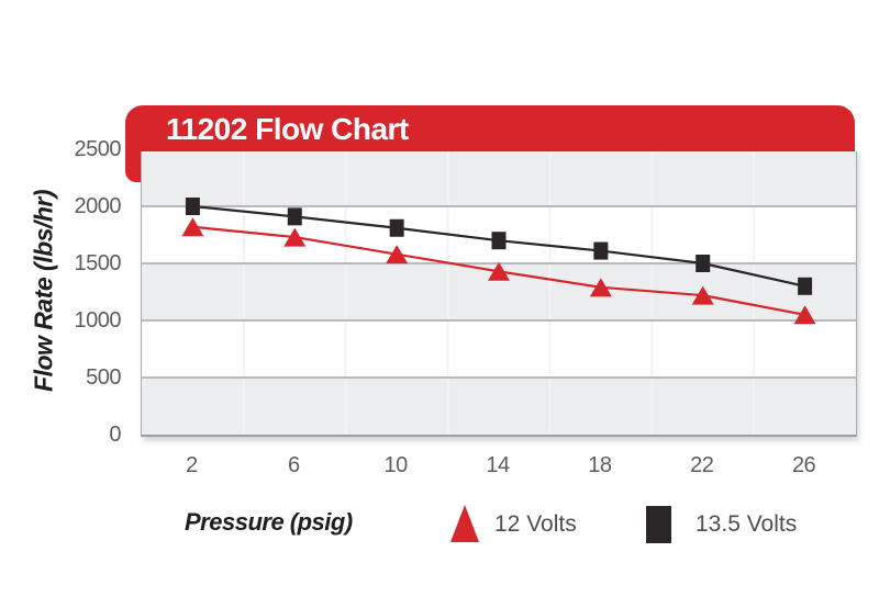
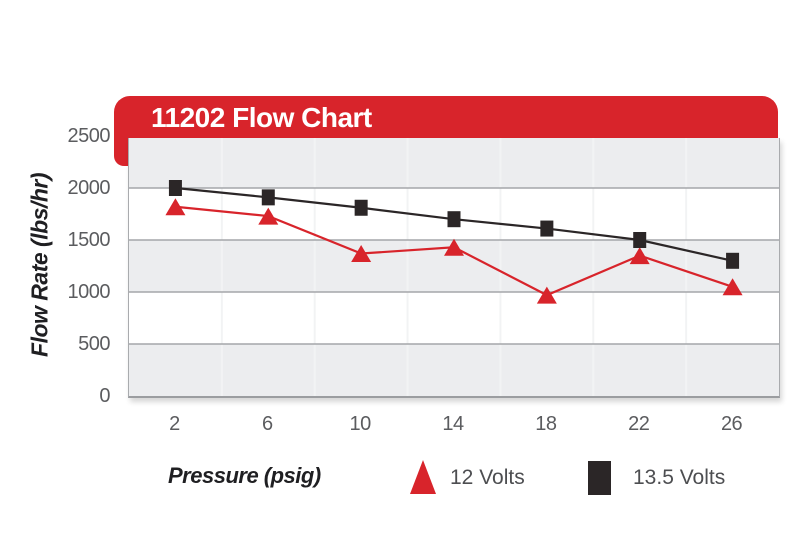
12 Volts/10: 1580 -> 1370
12 Volts/18: 1290 -> 970
12 Volts/22: 1220 -> 1350
